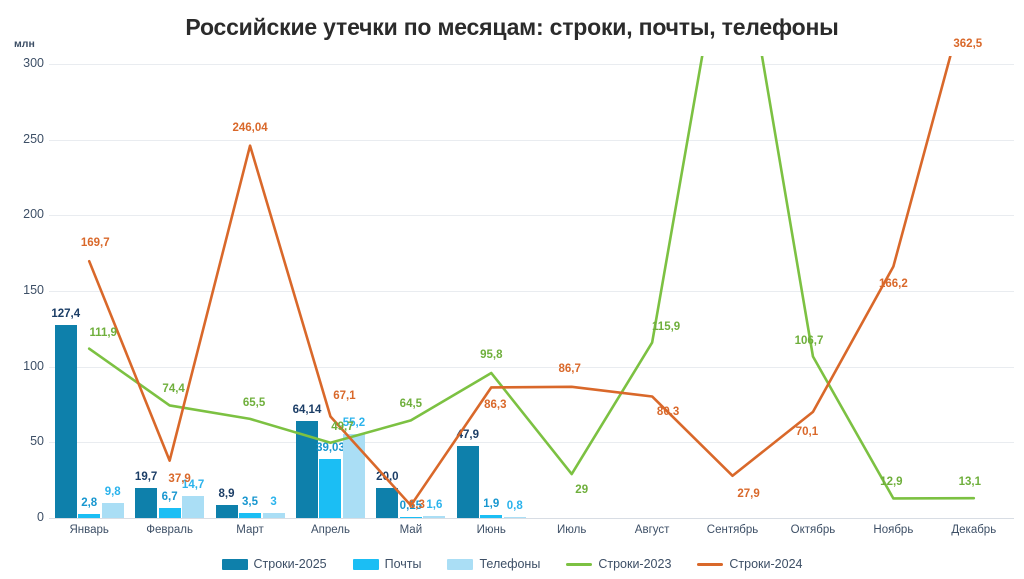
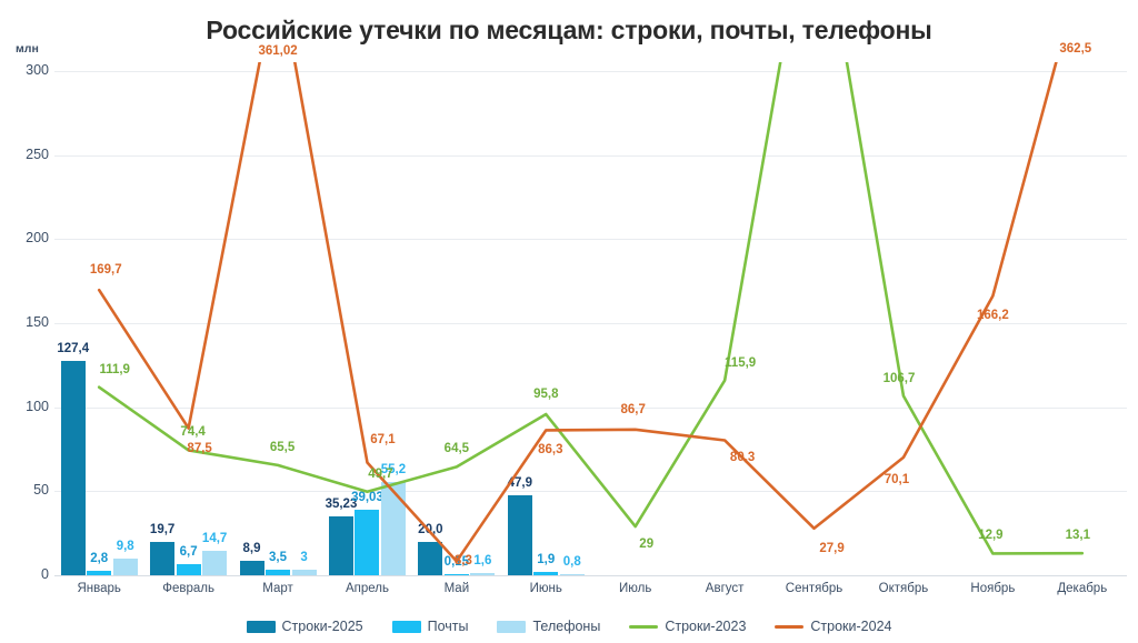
Строки-2024/Февраль: 37,9 -> 87,5
Строки-2024/Март: 246,04 -> 361,02
Строки-2025/Апрель: 64,14 -> 35,23
